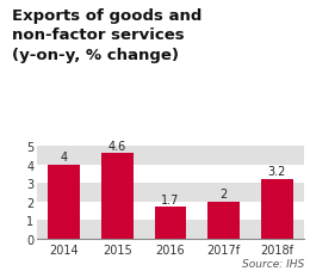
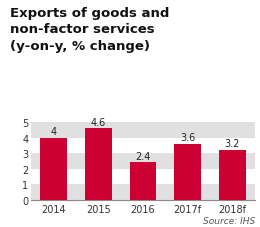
2016: 1.7 -> 2.4
2017f: 2 -> 3.6
